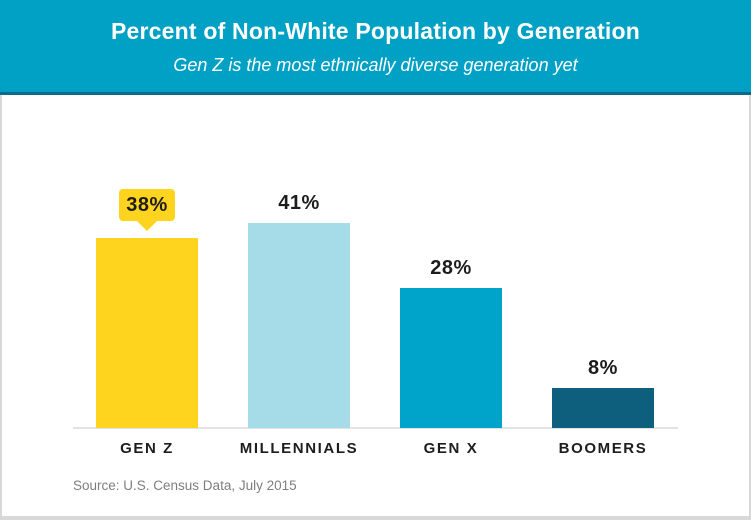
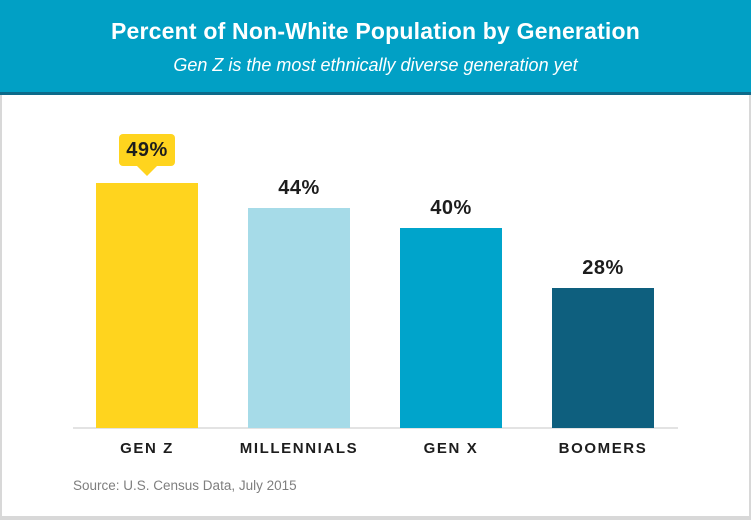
GEN Z: 38% -> 49%
MILLENNIALS: 41% -> 44%
GEN X: 28% -> 40%
BOOMERS: 8% -> 28%
